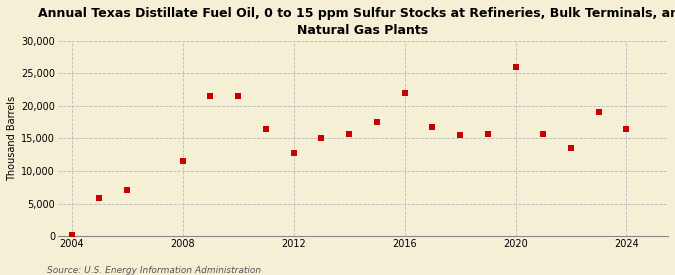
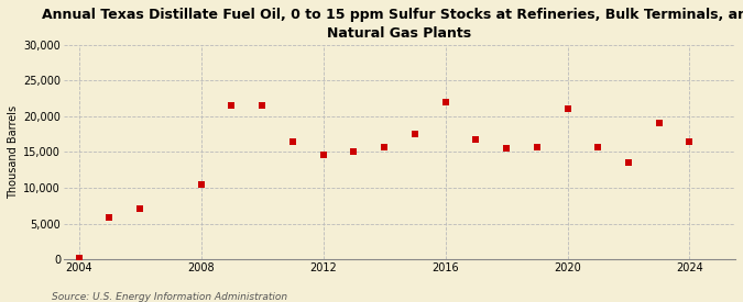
2008: 11,500 -> 10,400
2012: 12,700 -> 14,600
2020: 26,000 -> 21,000
